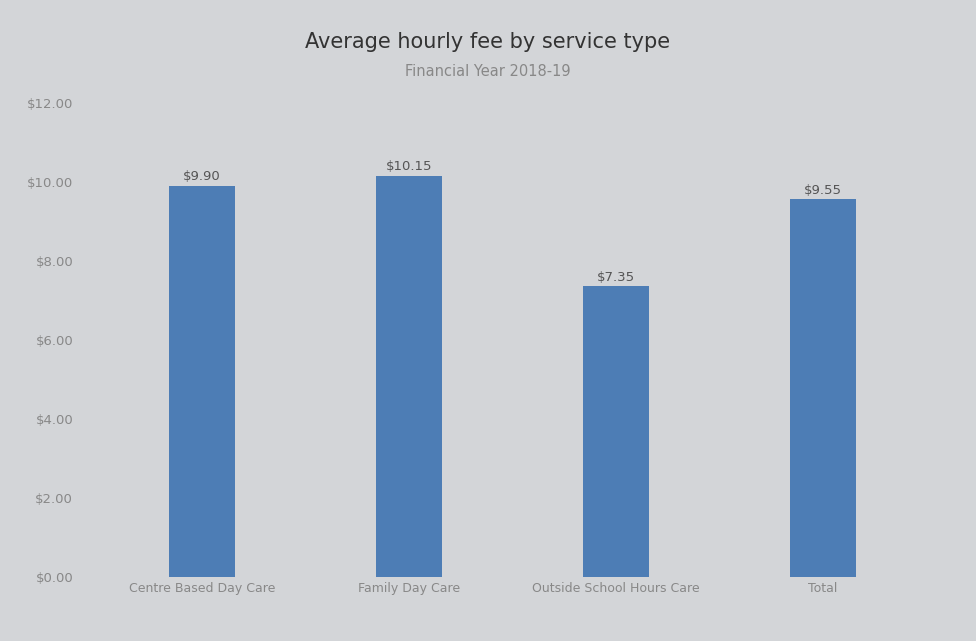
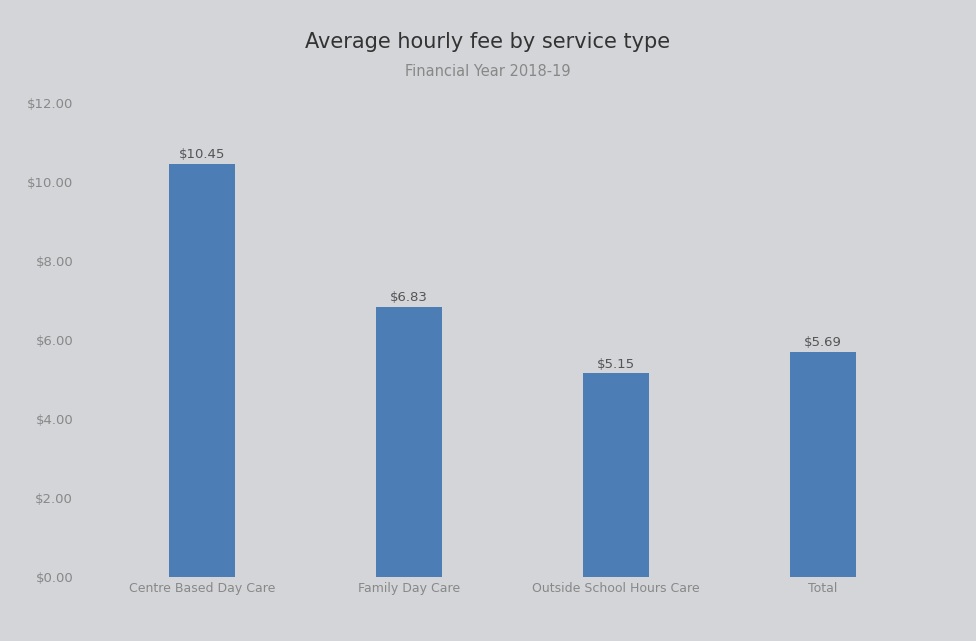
Centre Based Day Care: $9.90 -> $10.45
Family Day Care: $10.15 -> $6.83
Outside School Hours Care: $7.35 -> $5.15
Total: $9.55 -> $5.69
